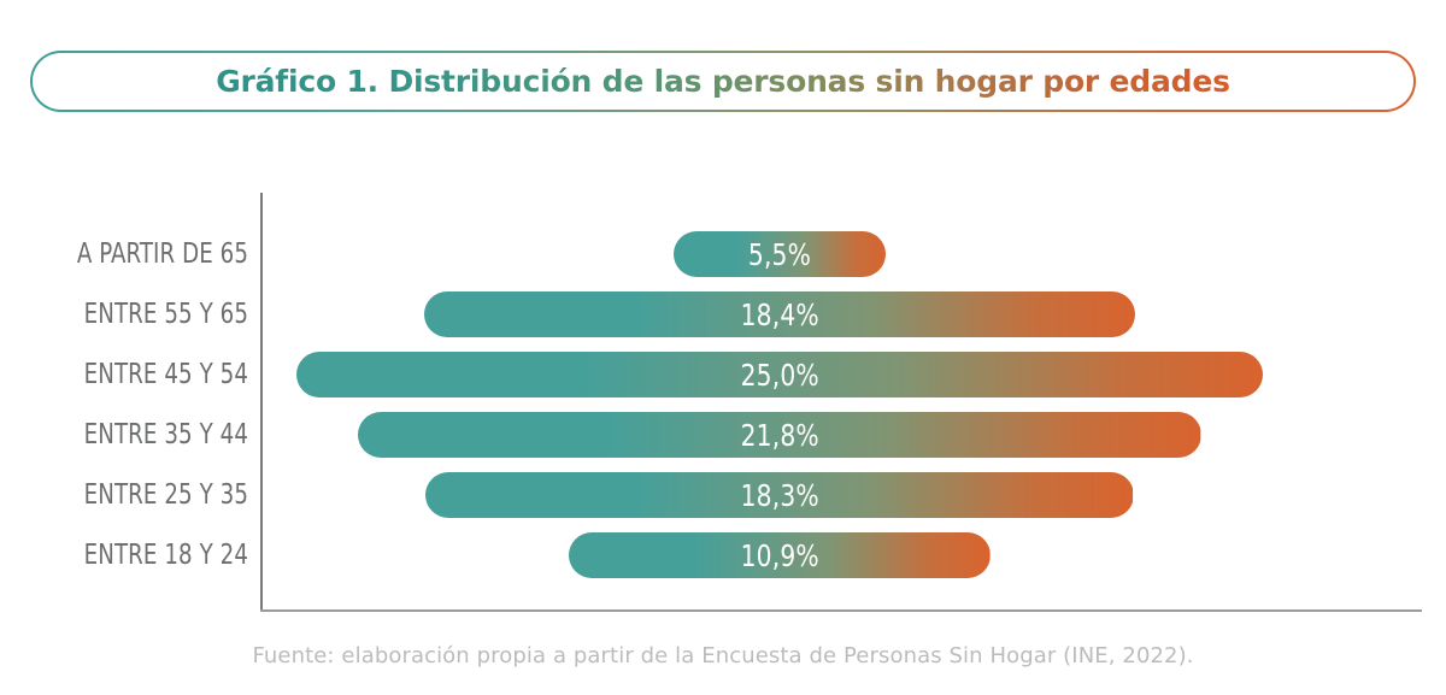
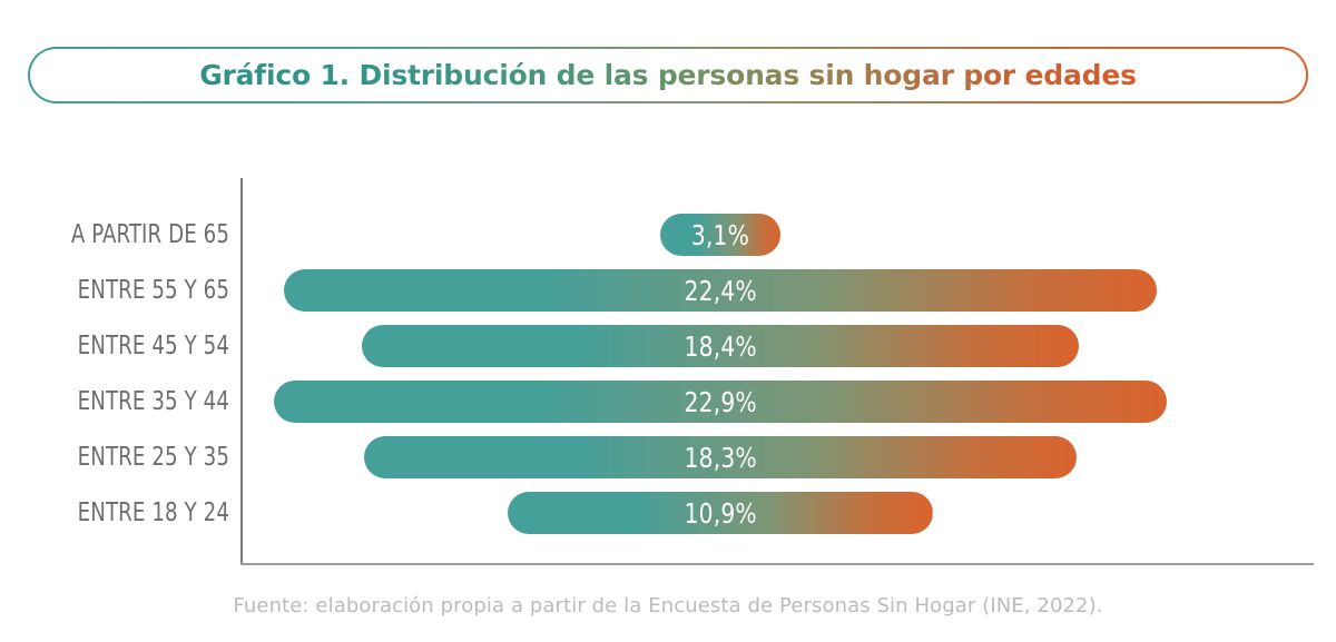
A PARTIR DE 65: 5,5% -> 3,1%
ENTRE 55 Y 65: 18,4% -> 22,4%
ENTRE 45 Y 54: 25,0% -> 18,4%
ENTRE 35 Y 44: 21,8% -> 22,9%
